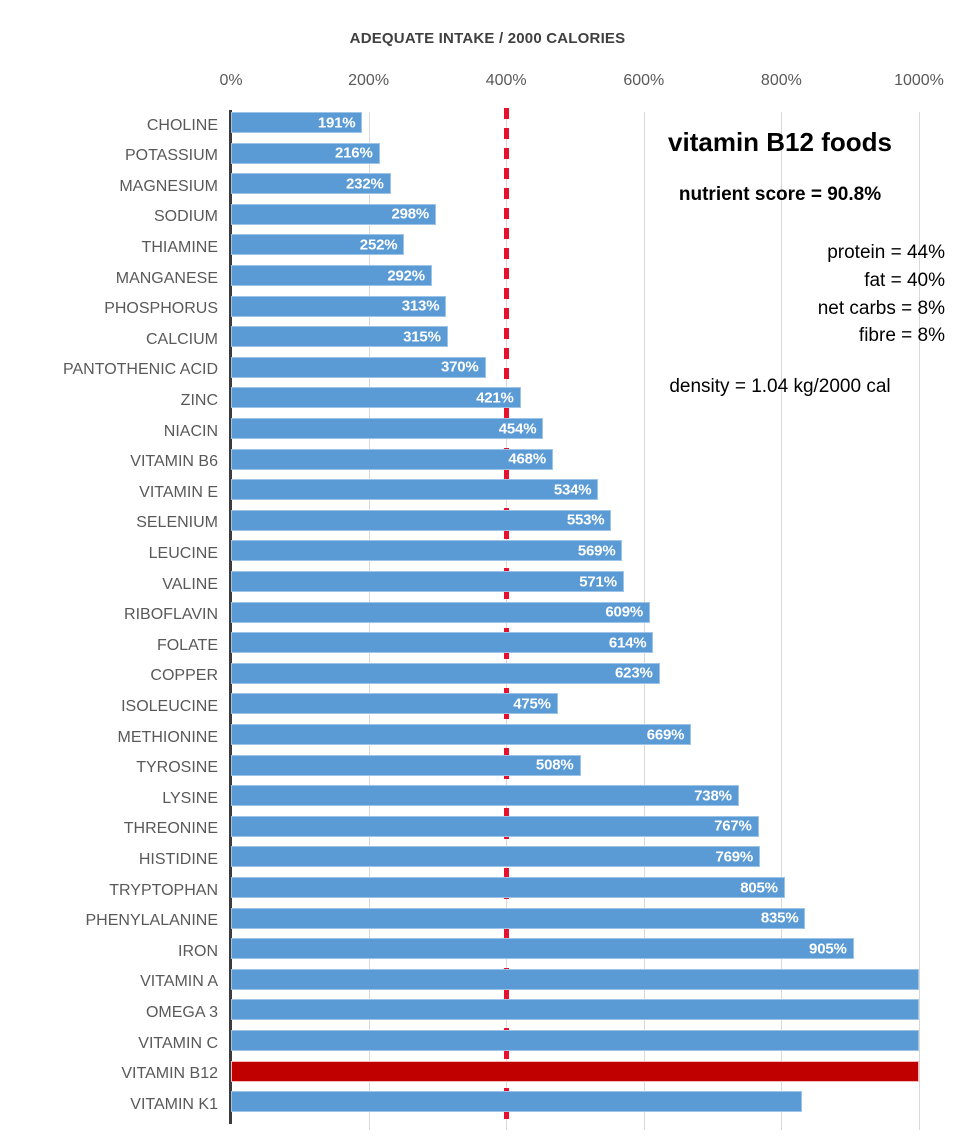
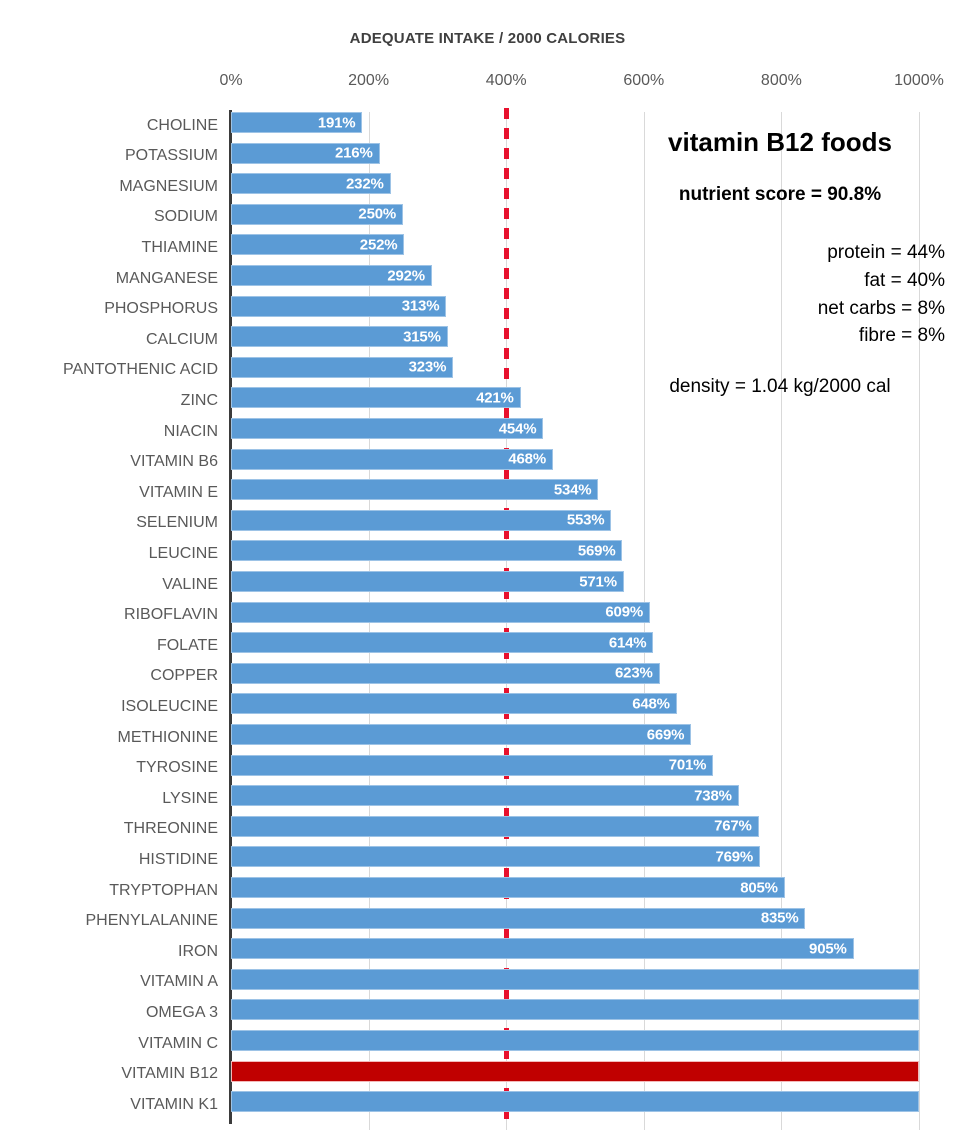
SODIUM: 298% -> 250%
PANTOTHENIC ACID: 370% -> 323%
ISOLEUCINE: 475% -> 648%
TYROSINE: 508% -> 701%
VITAMIN K1: 830% -> 1000%
